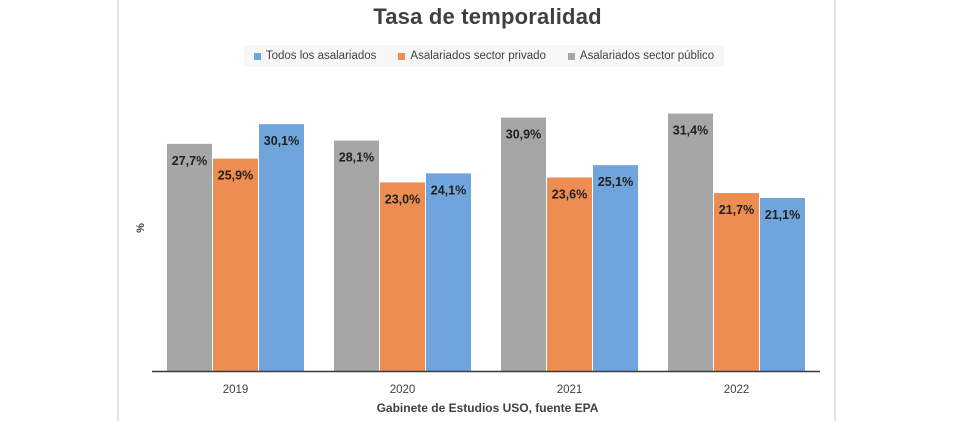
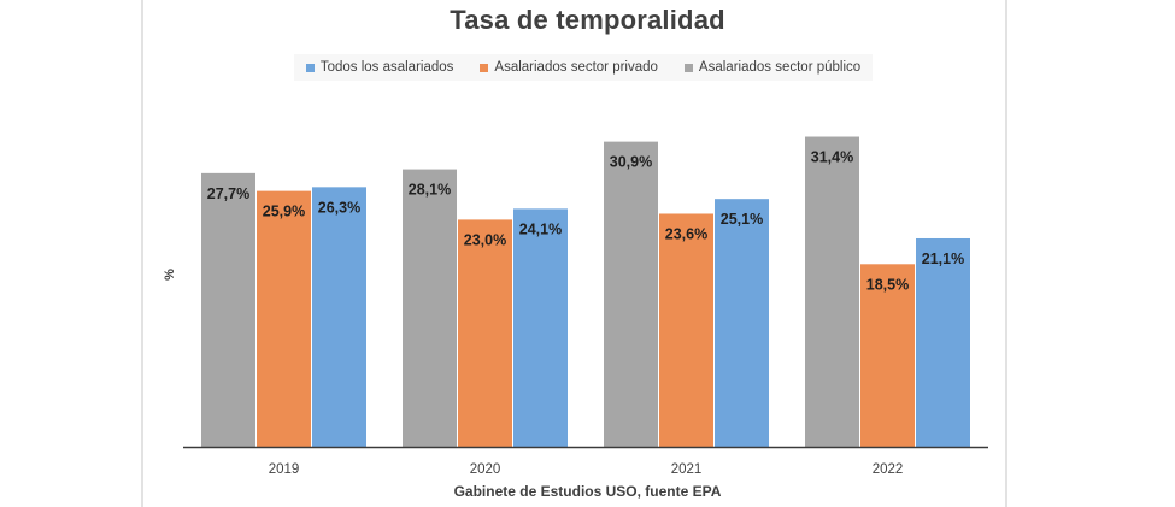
Todos los asalariados/2019: 30,1% -> 26,3%
Asalariados sector privado/2022: 21,7% -> 18,5%
